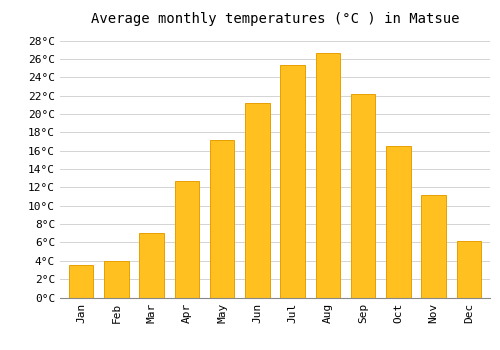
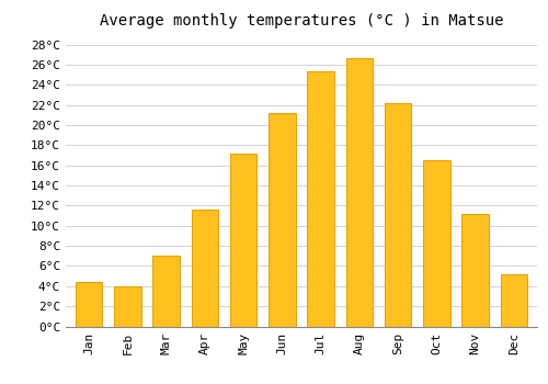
Jan: 3.5°C -> 4.4°C
Apr: 12.7°C -> 11.6°C
Dec: 6.2°C -> 5.2°C
